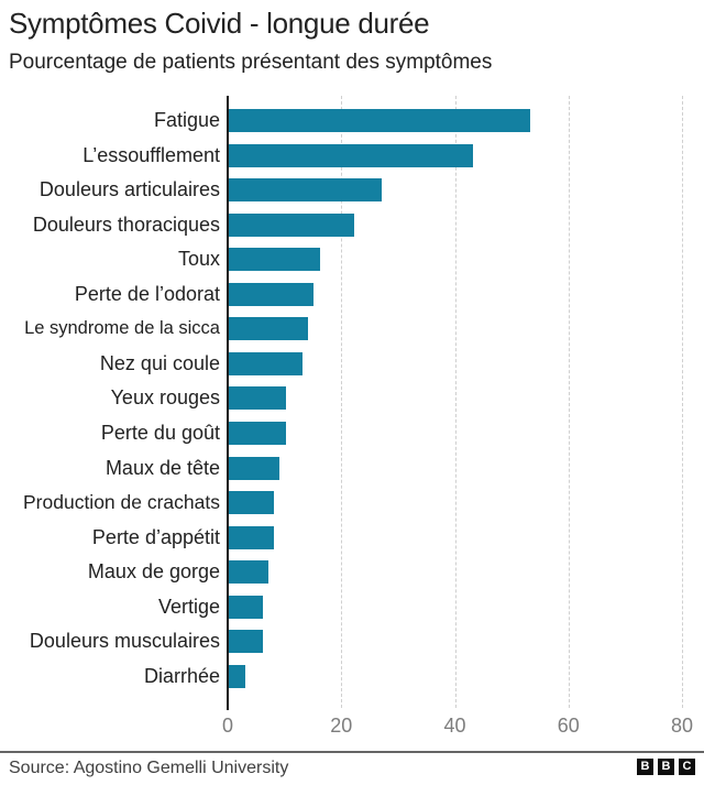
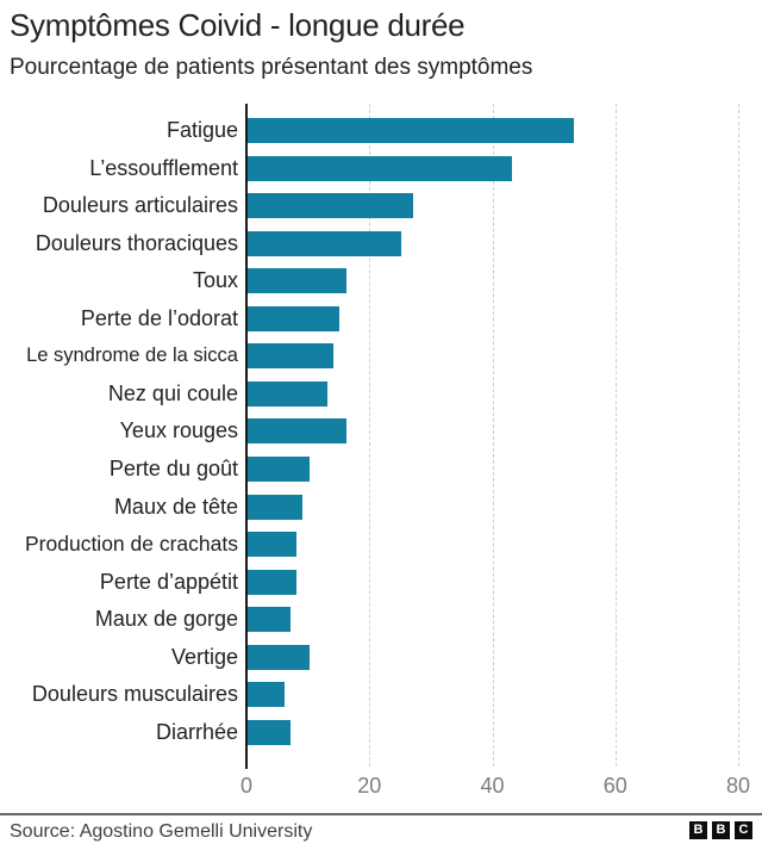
Douleurs thoraciques: 22 -> 25
Yeux rouges: 10 -> 16
Vertige: 6 -> 10
Diarrhée: 3 -> 7
